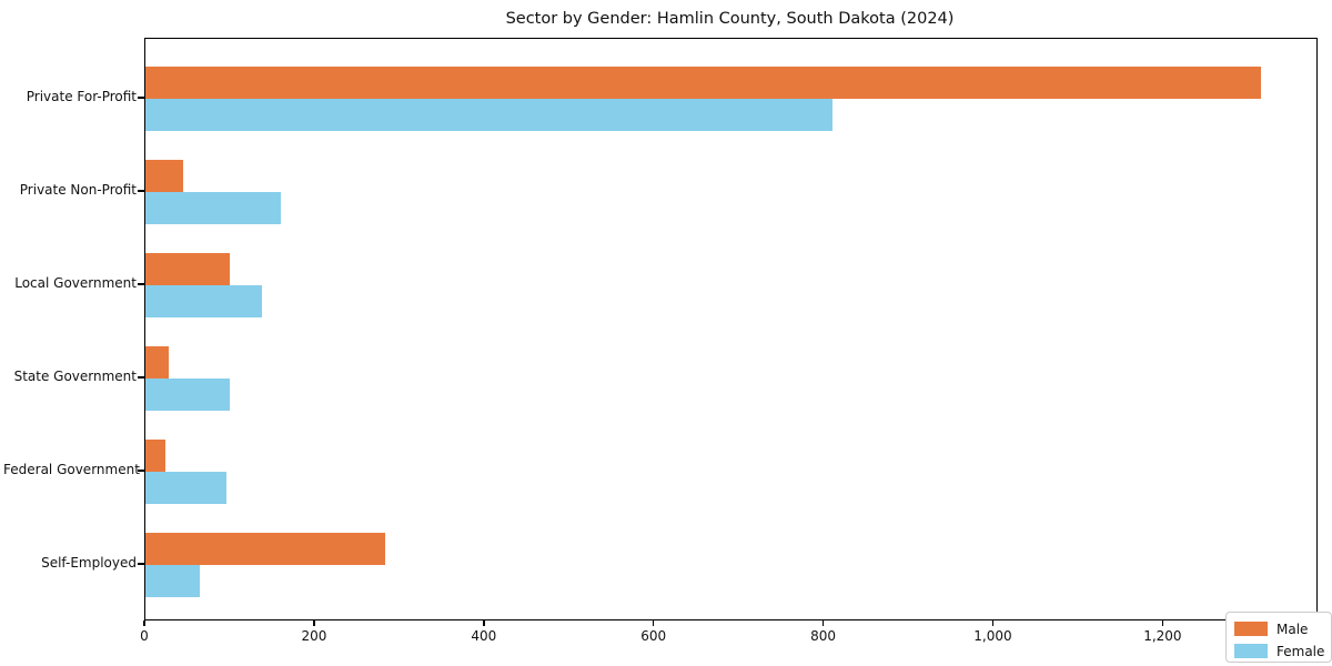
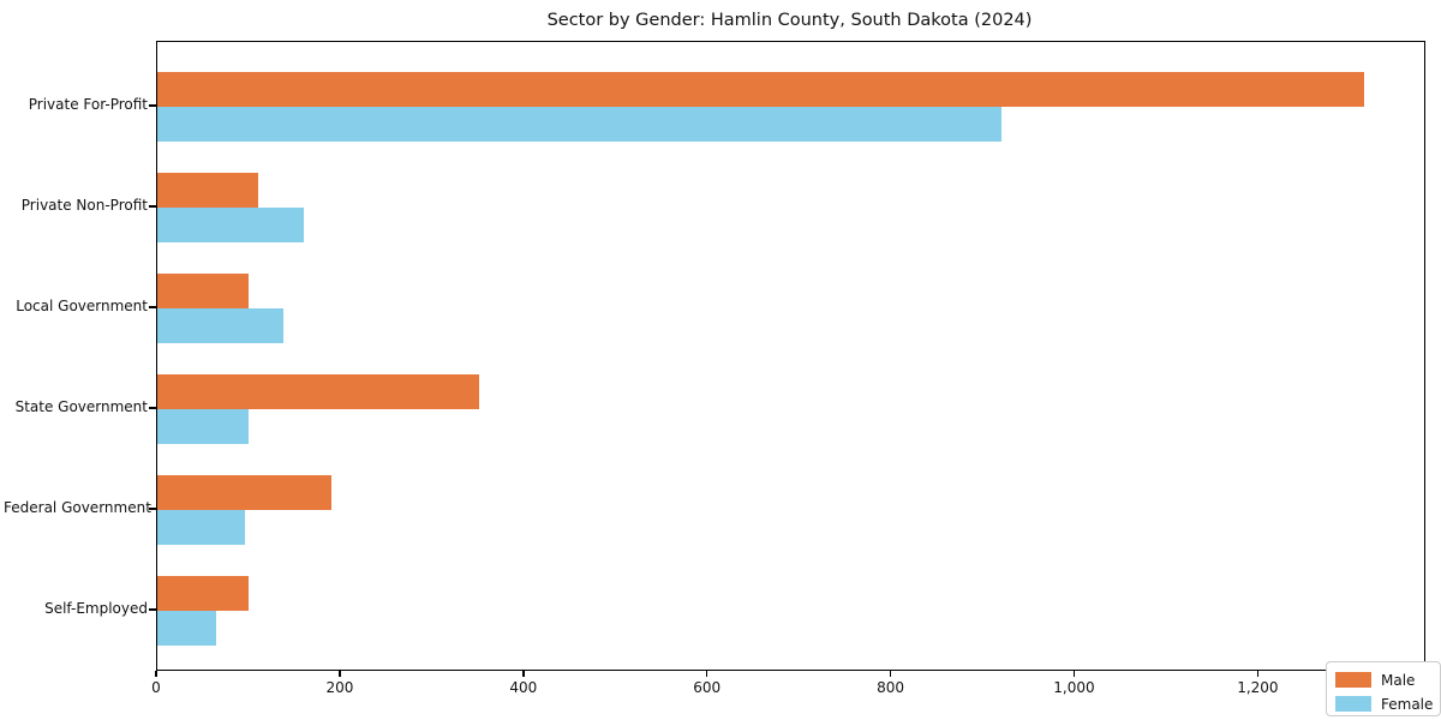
Female/Private For-Profit: 810 -> 920
Male/Private Non-Profit: 40 -> 110
Male/State Government: 30 -> 350
Male/Federal Government: 20 -> 190
Male/Self-Employed: 280 -> 100
